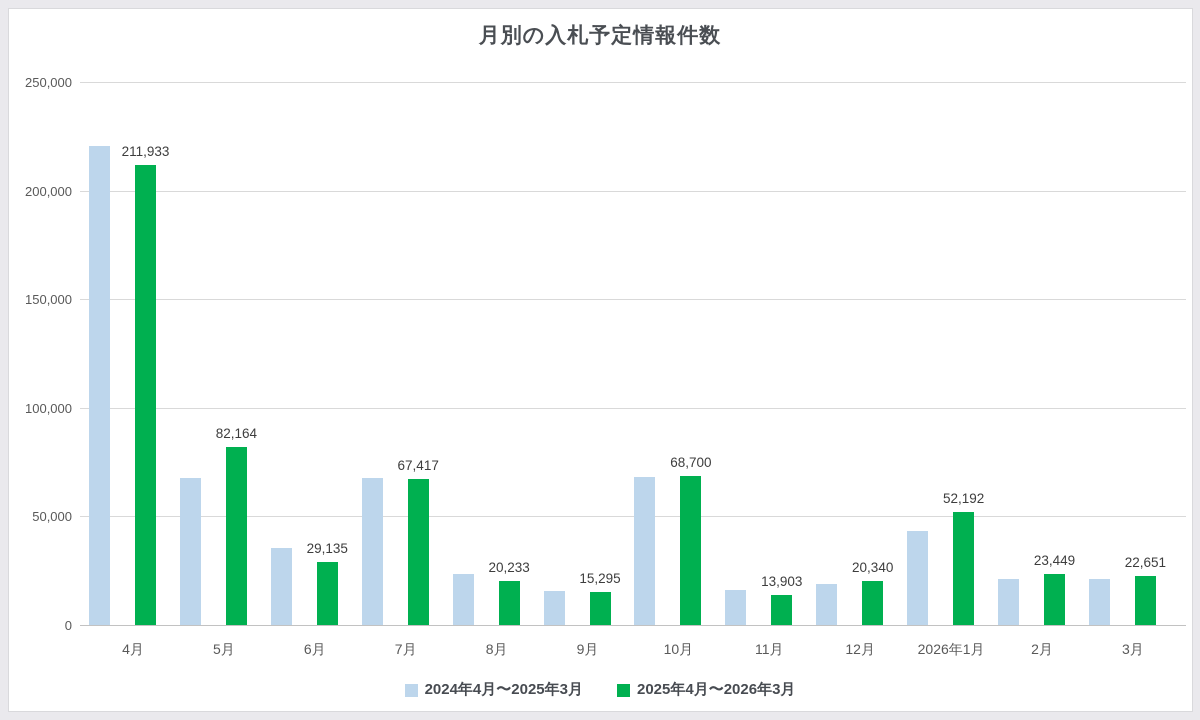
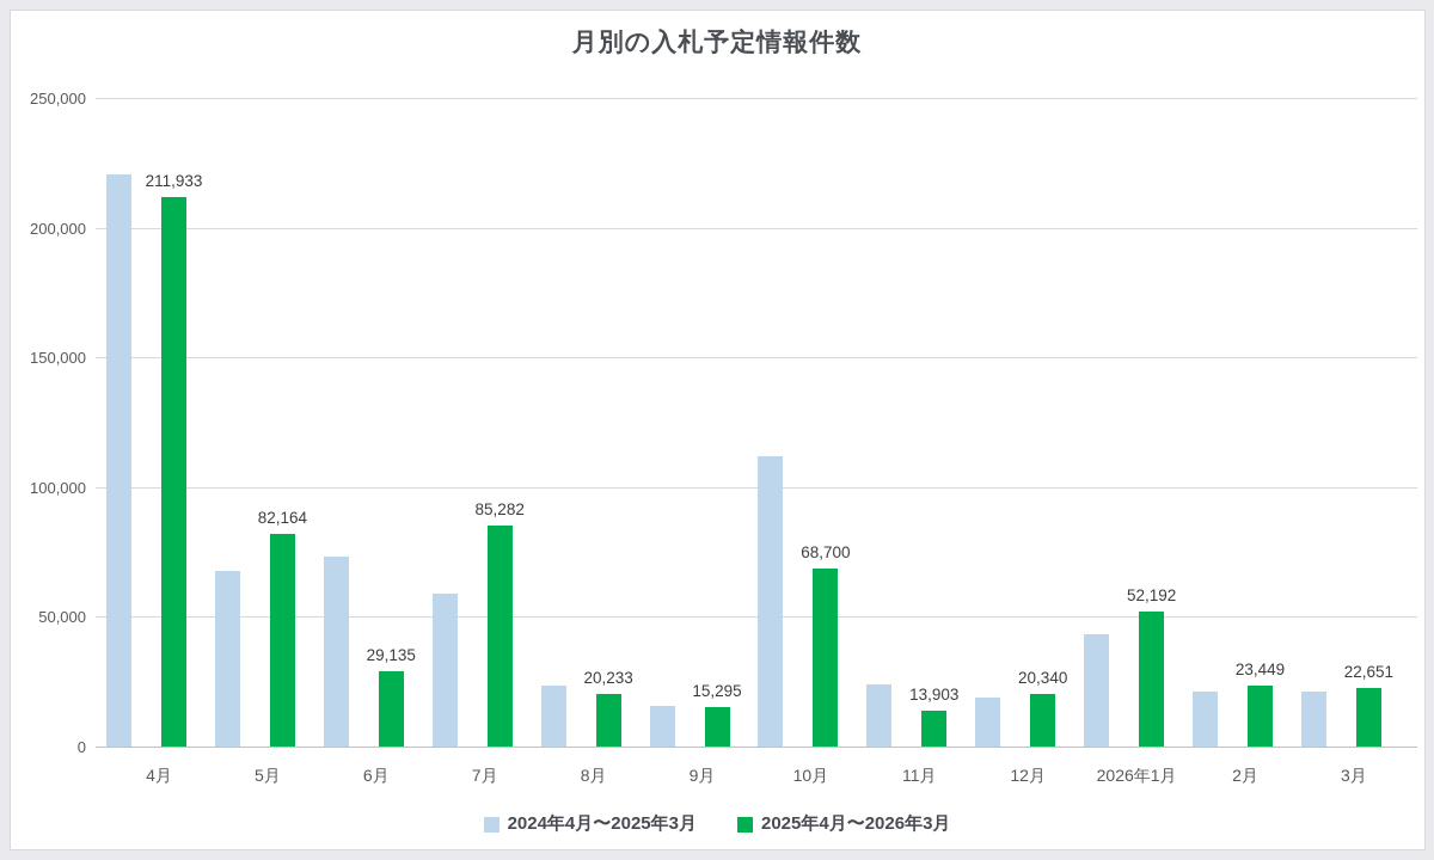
2024年4月〜2025年3月/6月: 35000 -> 73000
2024年4月〜2025年3月/7月: 68000 -> 59000
2025年4月〜2026年3月/7月: 67,417 -> 85,282
2024年4月〜2025年3月/10月: 68000 -> 112000
2024年4月〜2025年3月/11月: 16000 -> 24000
